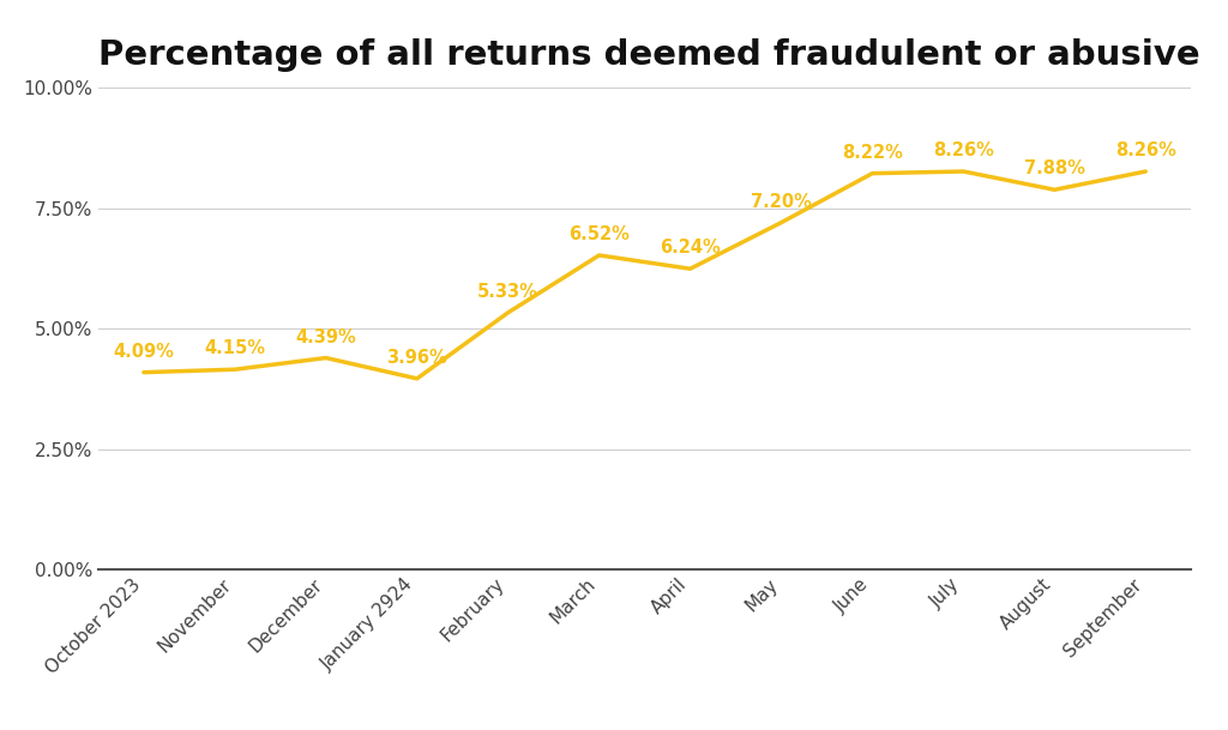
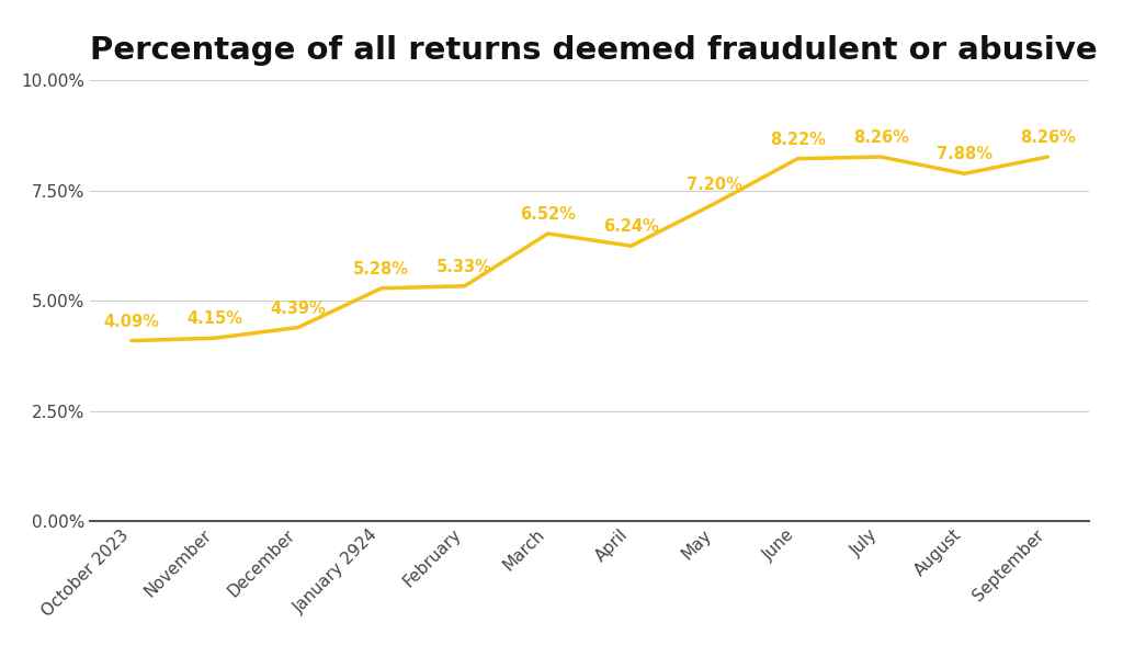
January 2924: 3.96% -> 5.28%
